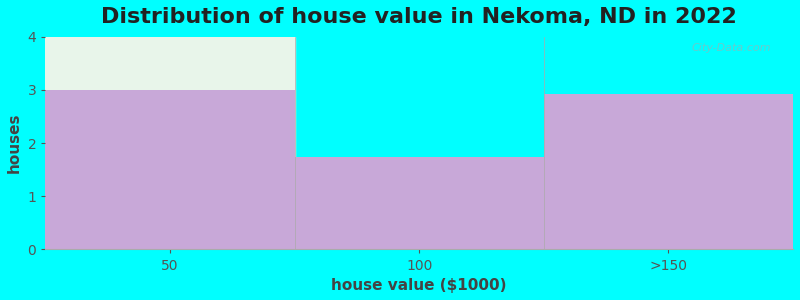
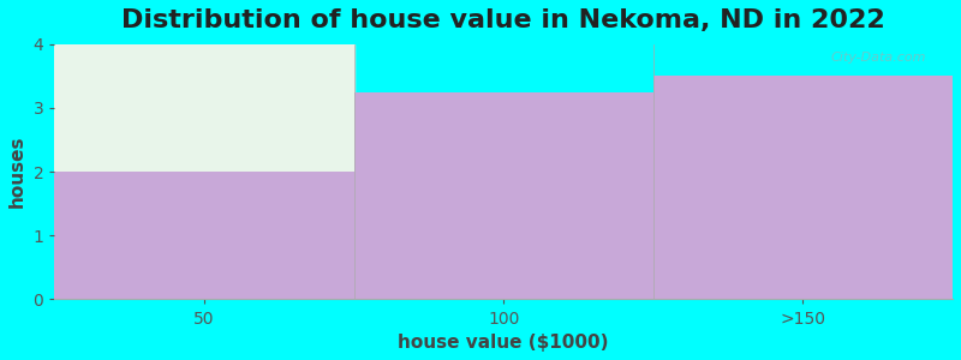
50: 3.00 -> 2.00
100: 1.74 -> 3.25
>150: 2.92 -> 3.50
